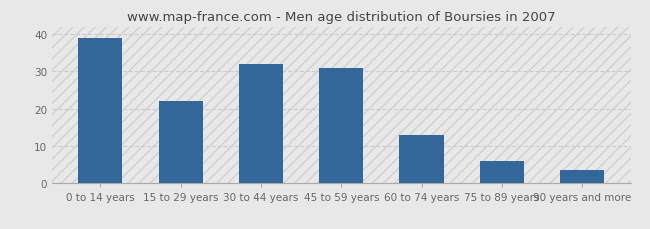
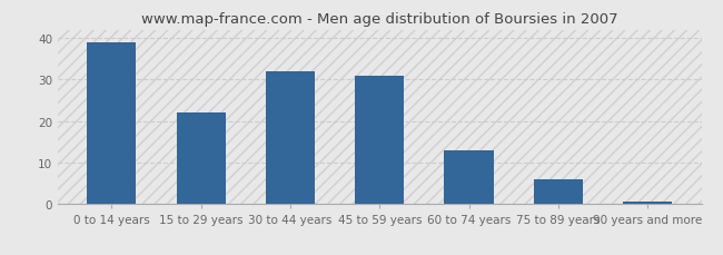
90 years and more: 3.5 -> 0.5
